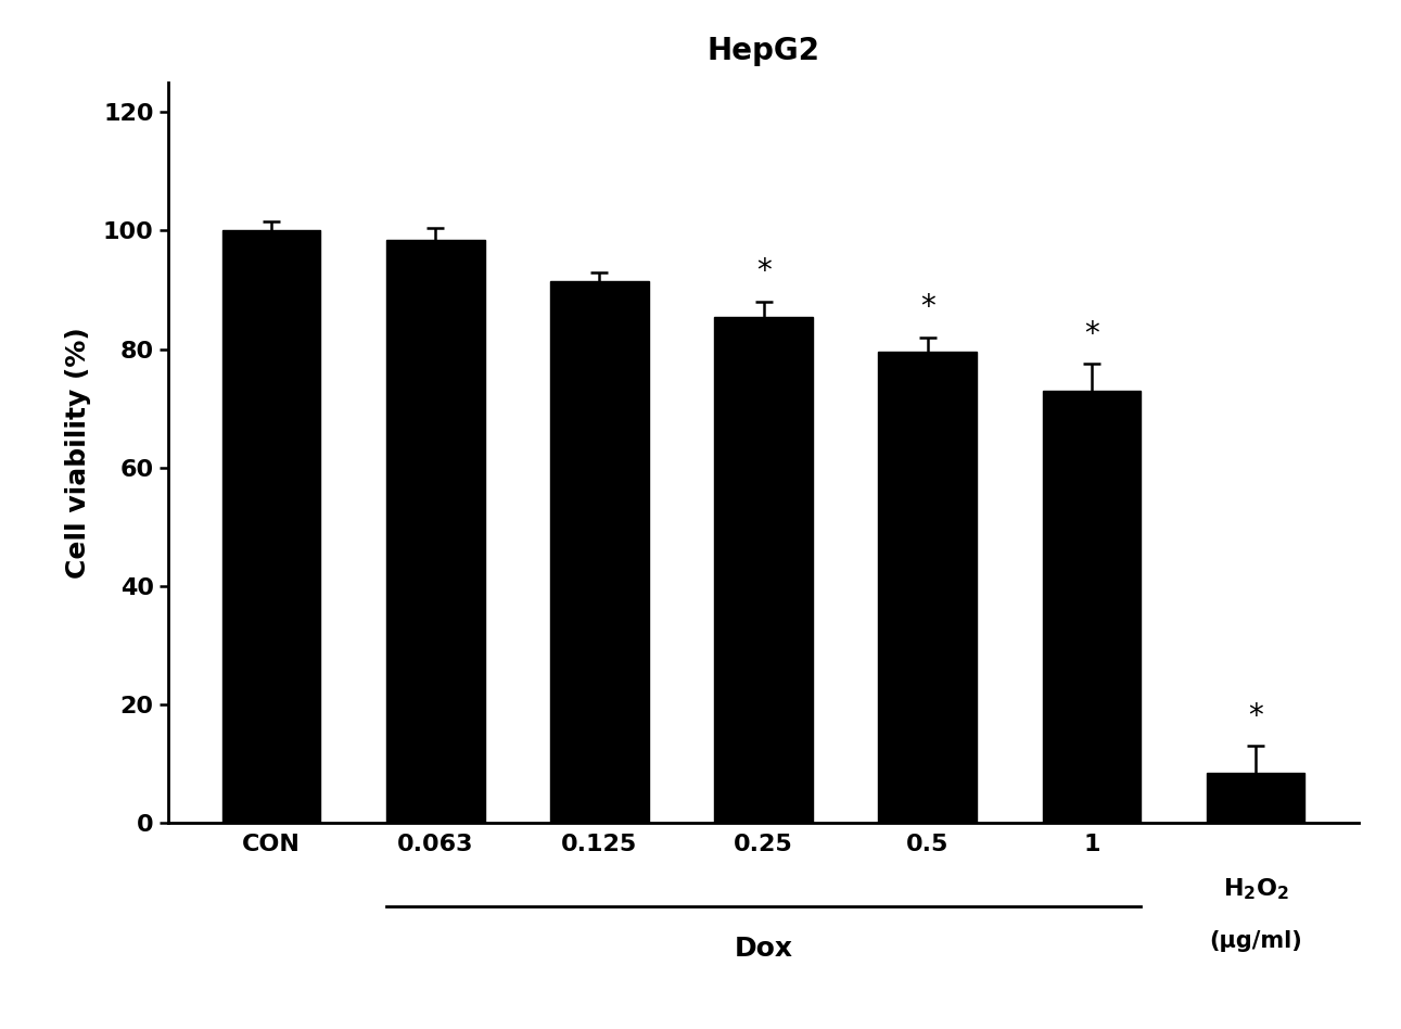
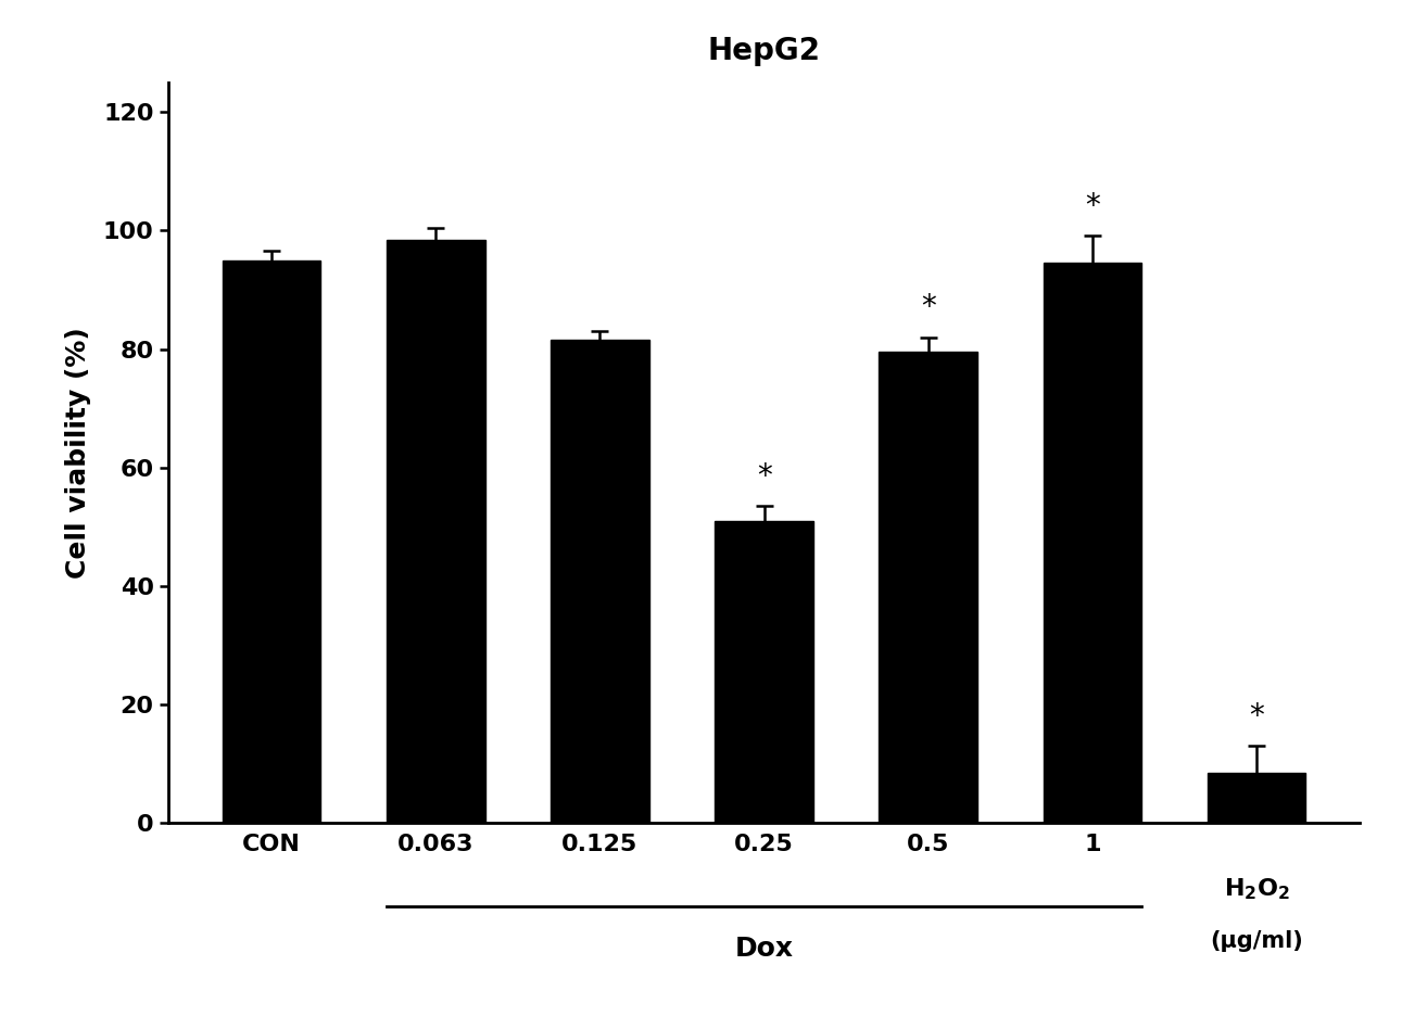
CON: 100.0 -> 95.0
0.125: 91.5 -> 81.6
0.25: 85.5 -> 51.0
1: 73.0 -> 94.6
